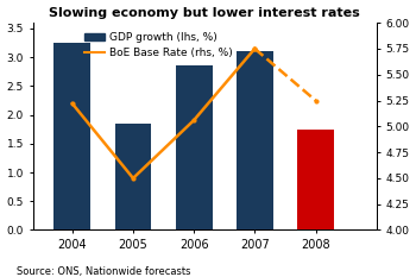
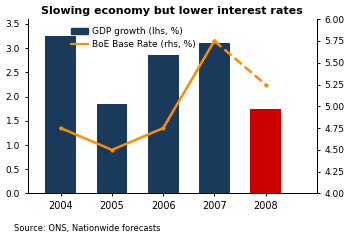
BoE Base Rate (rhs, %)/2004: 5.22 -> 4.75
BoE Base Rate (rhs, %)/2006: 5.06 -> 4.75
